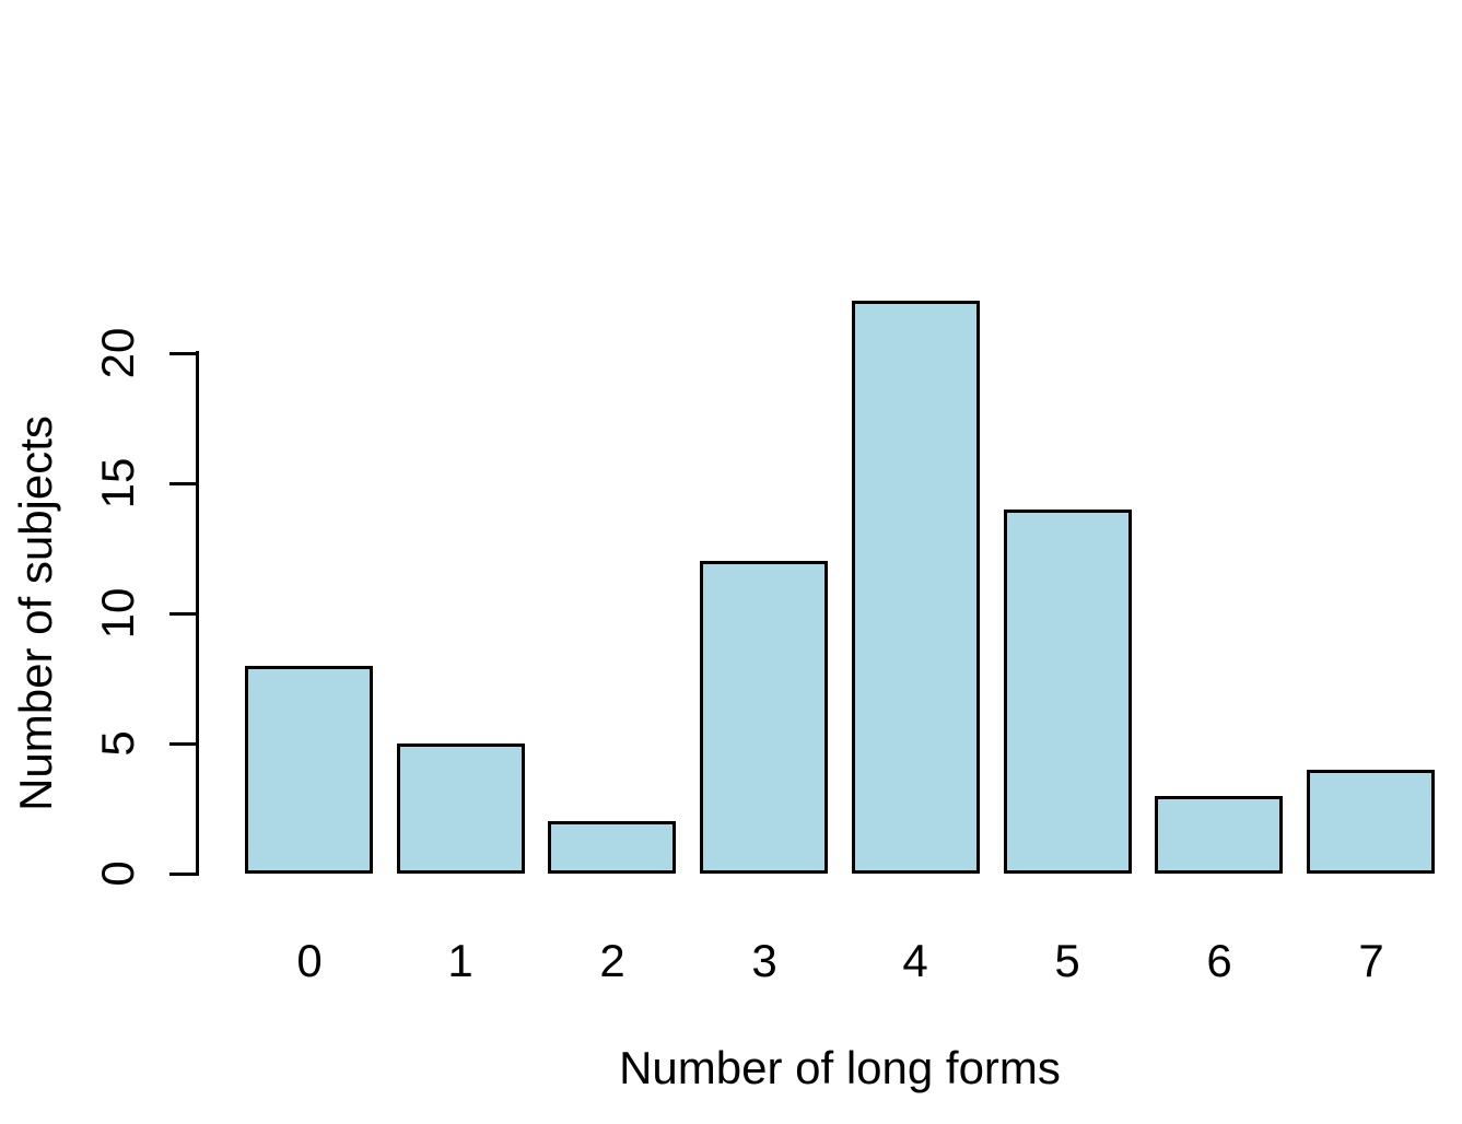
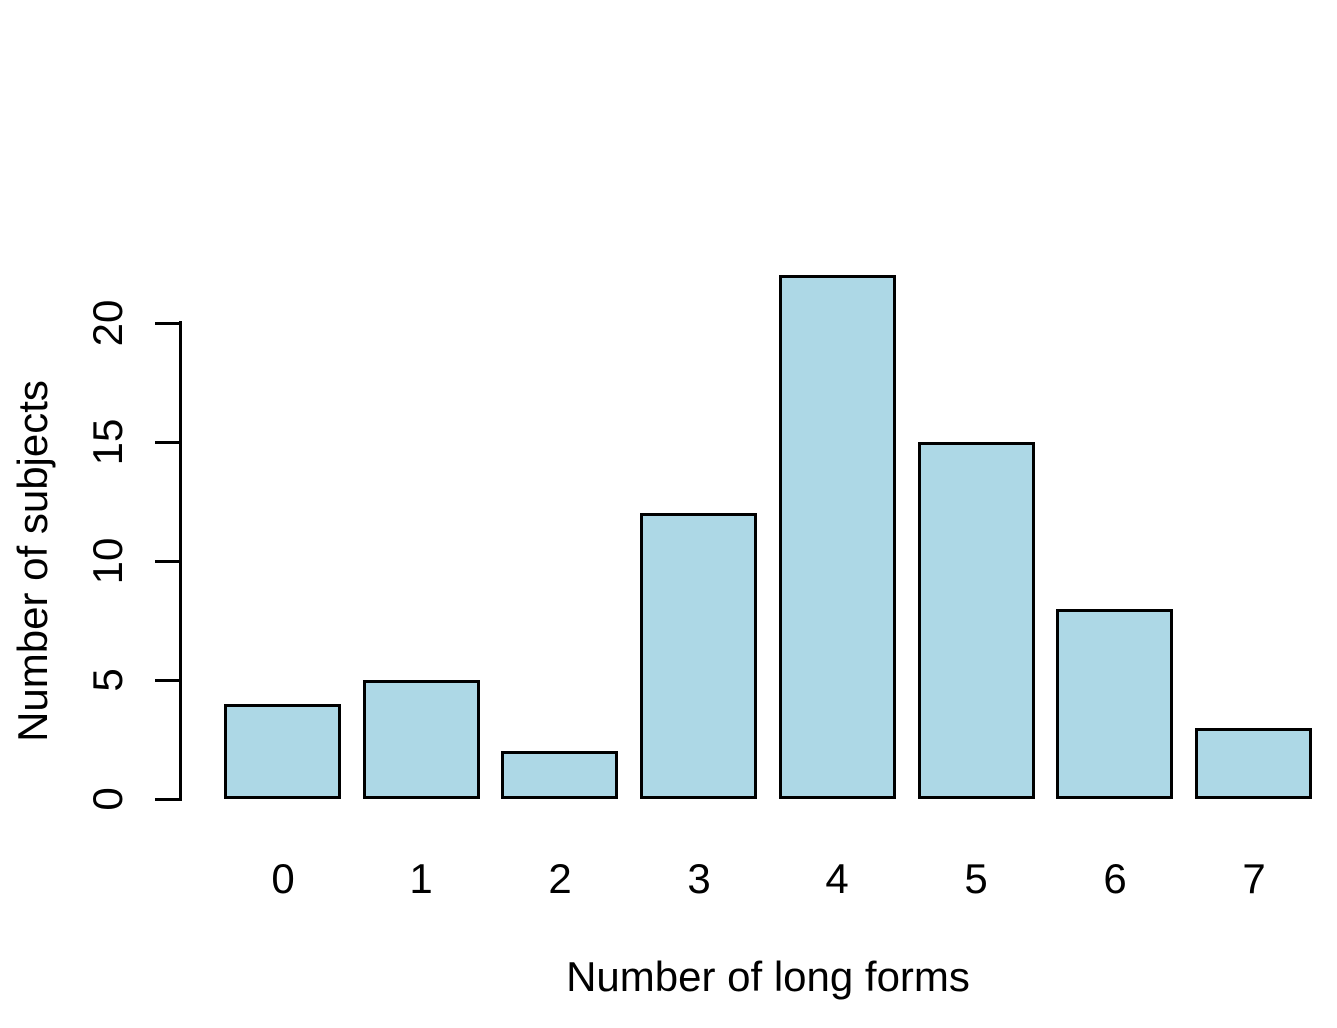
0: 8 -> 4
5: 14 -> 15
6: 3 -> 8
7: 4 -> 3
